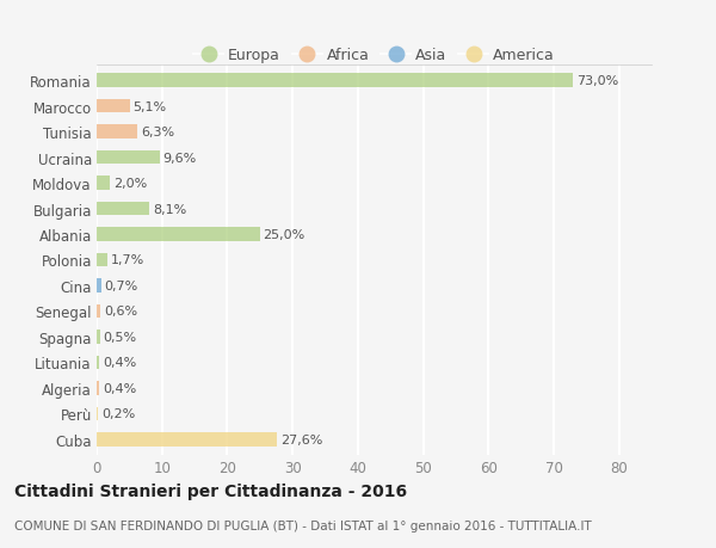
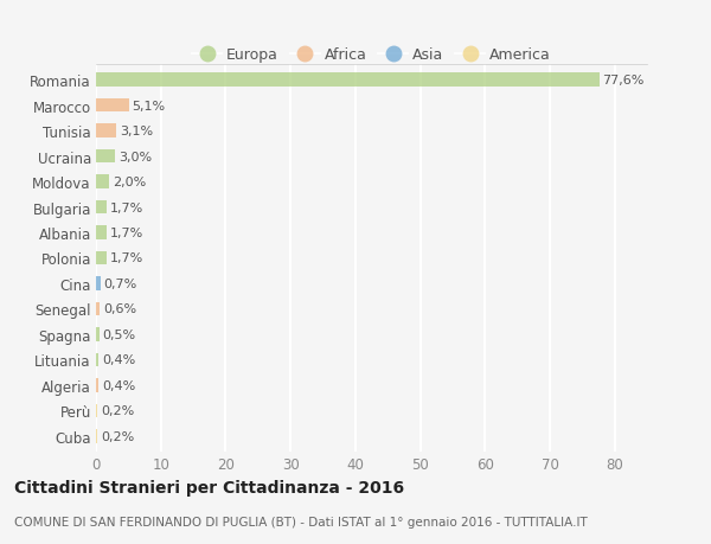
Romania: 73,0% -> 77,6%
Tunisia: 6,3% -> 3,1%
Ucraina: 9,6% -> 3,0%
Bulgaria: 8,1% -> 1,7%
Albania: 25,0% -> 1,7%
Cuba: 27,6% -> 0,2%
